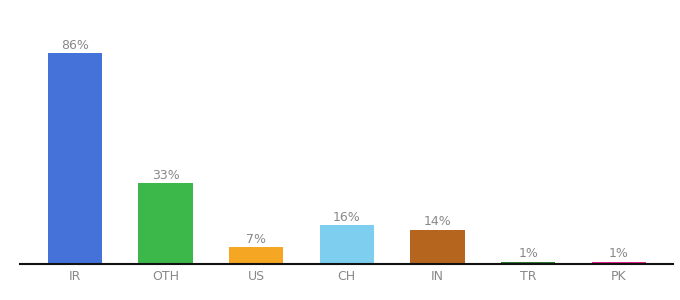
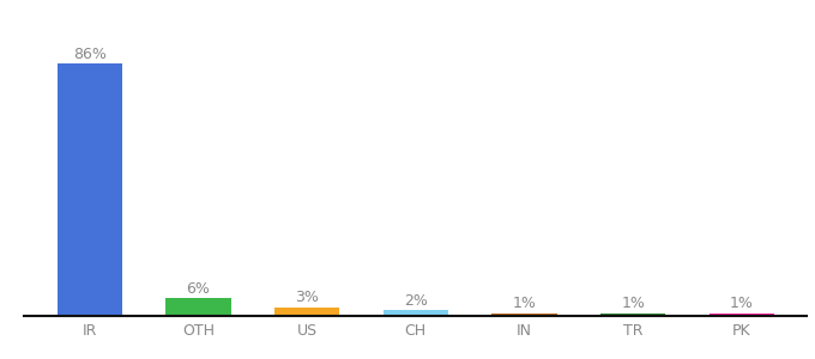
OTH: 33% -> 6%
US: 7% -> 3%
CH: 16% -> 2%
IN: 14% -> 1%
